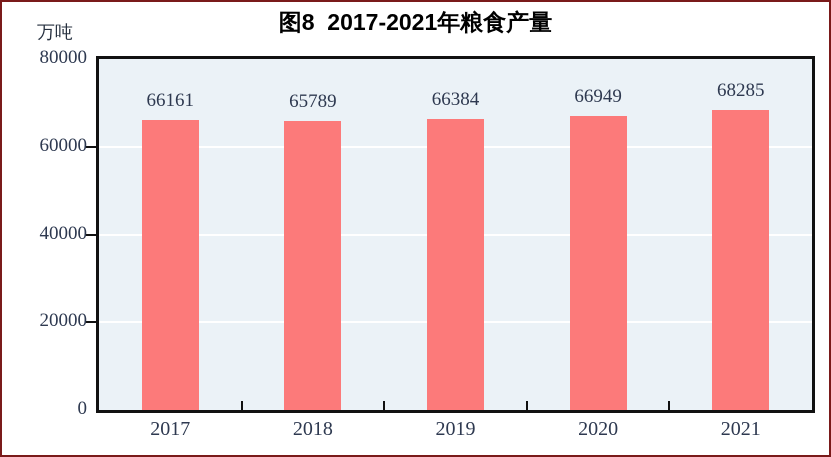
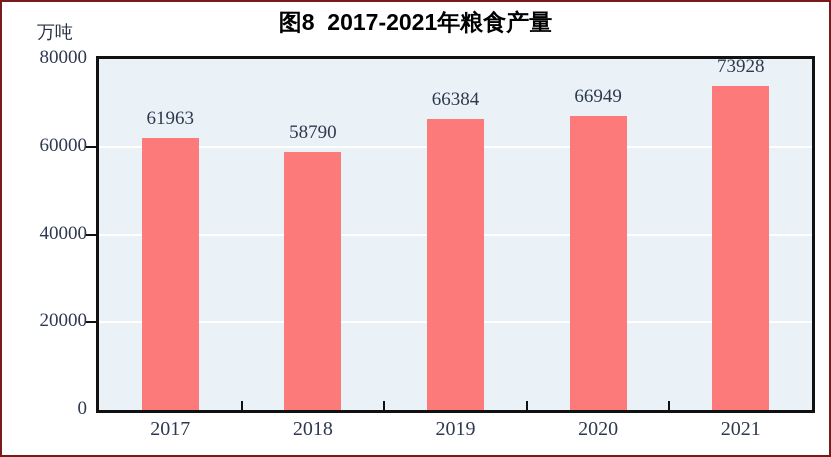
2017: 66161 -> 61963
2018: 65789 -> 58790
2021: 68285 -> 73928
